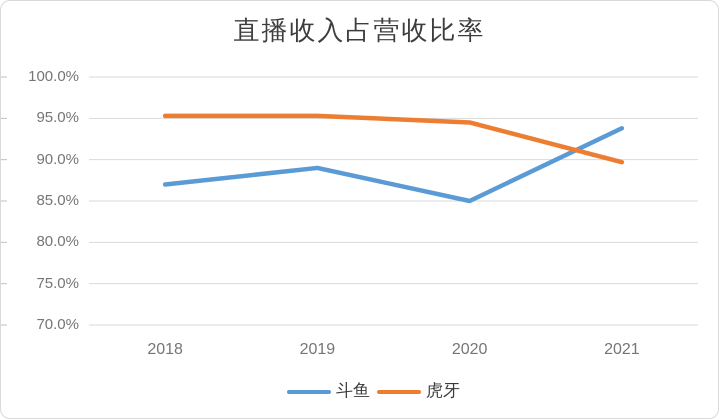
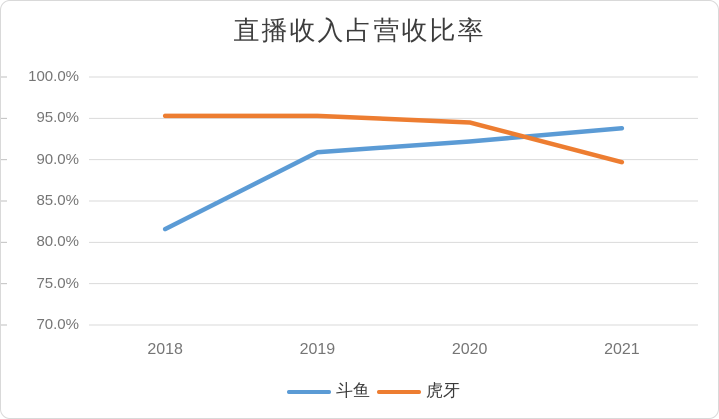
斗鱼/2018: 87% -> 82%
斗鱼/2019: 89% -> 91%
斗鱼/2020: 85% -> 92%
